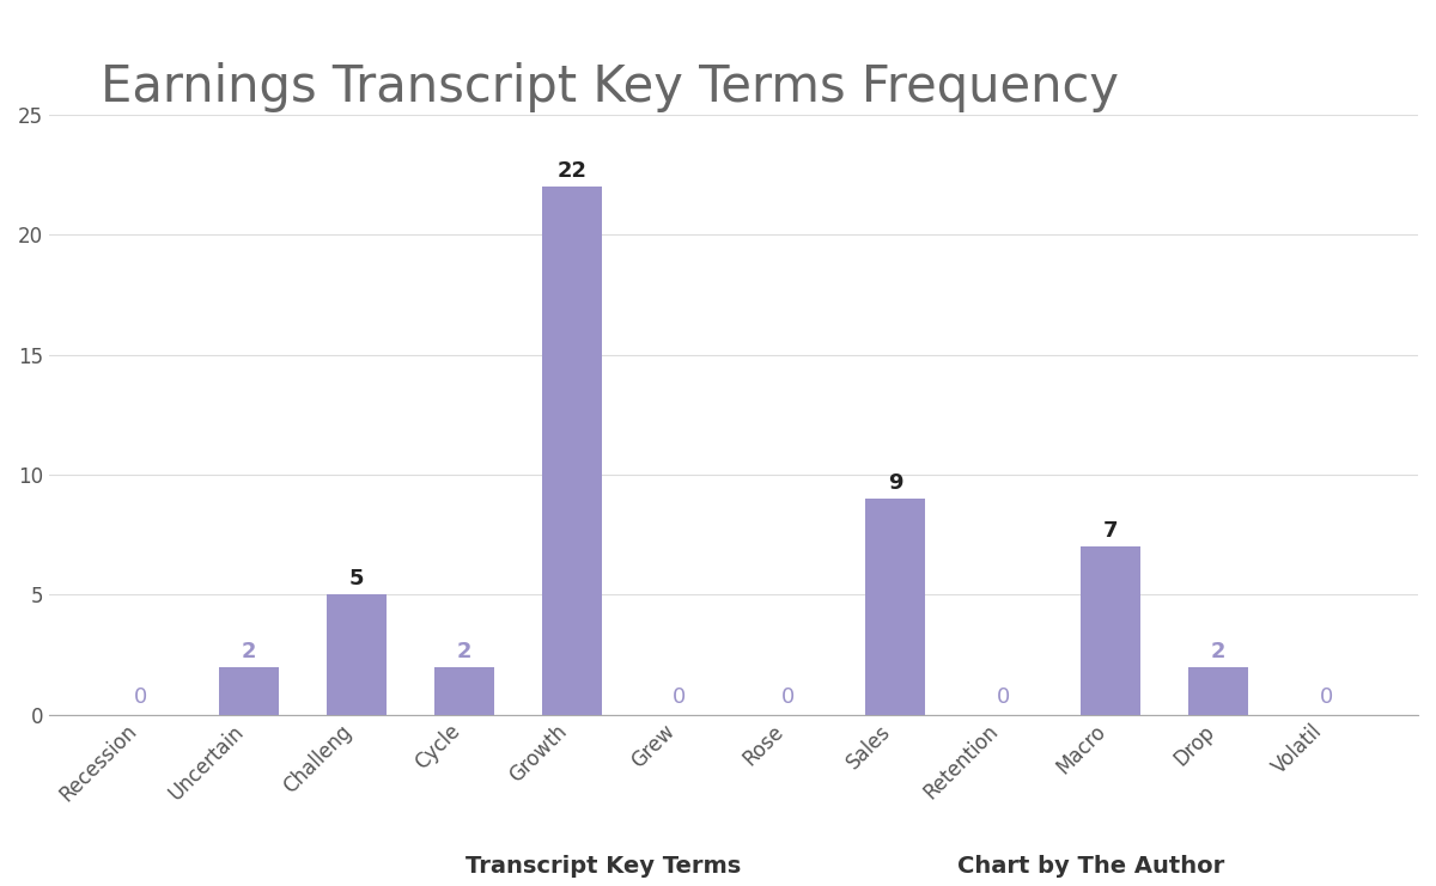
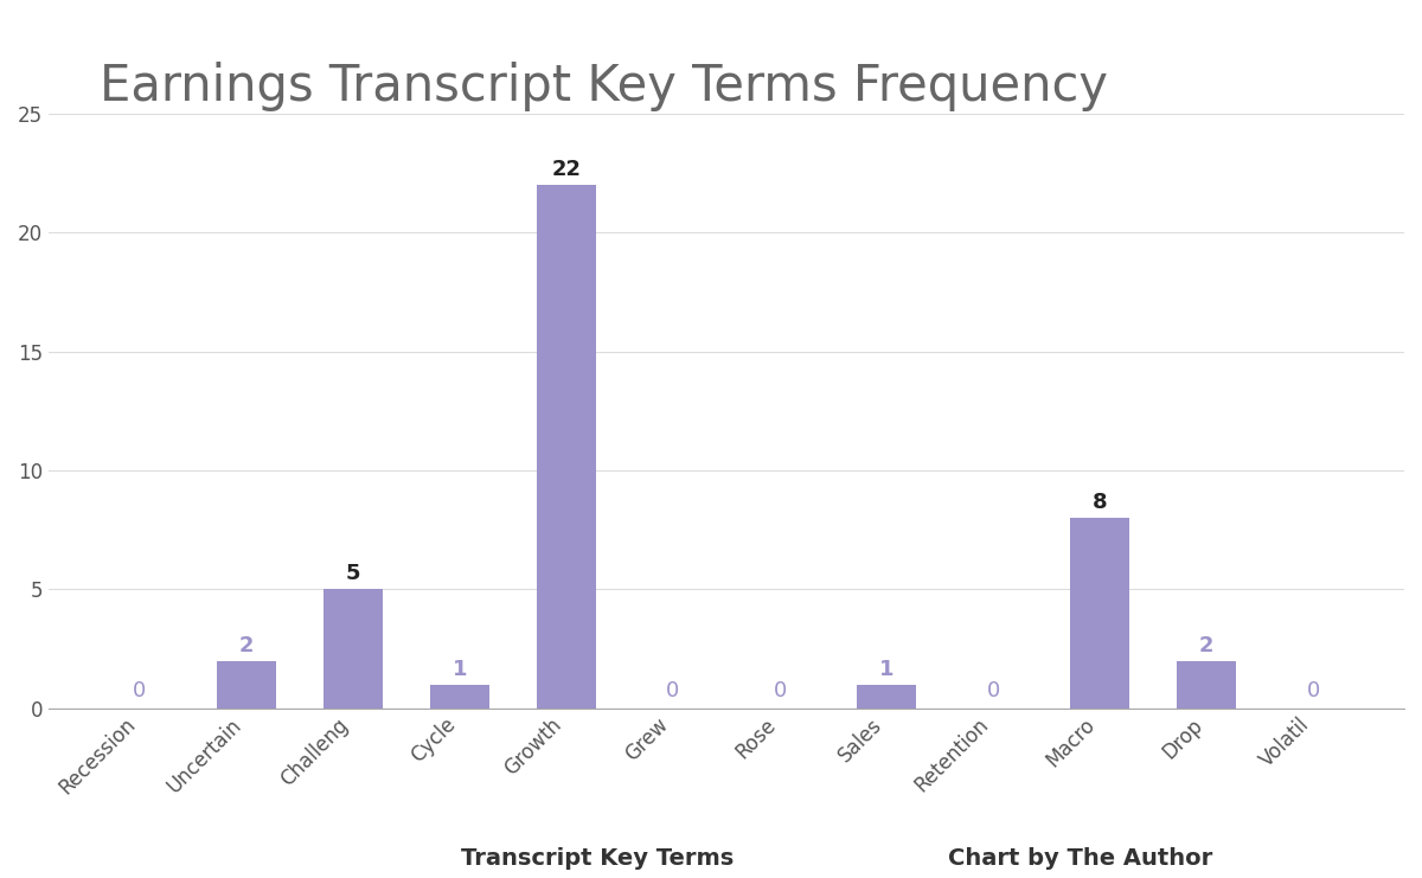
Cycle: 2 -> 1
Sales: 9 -> 1
Macro: 7 -> 8
